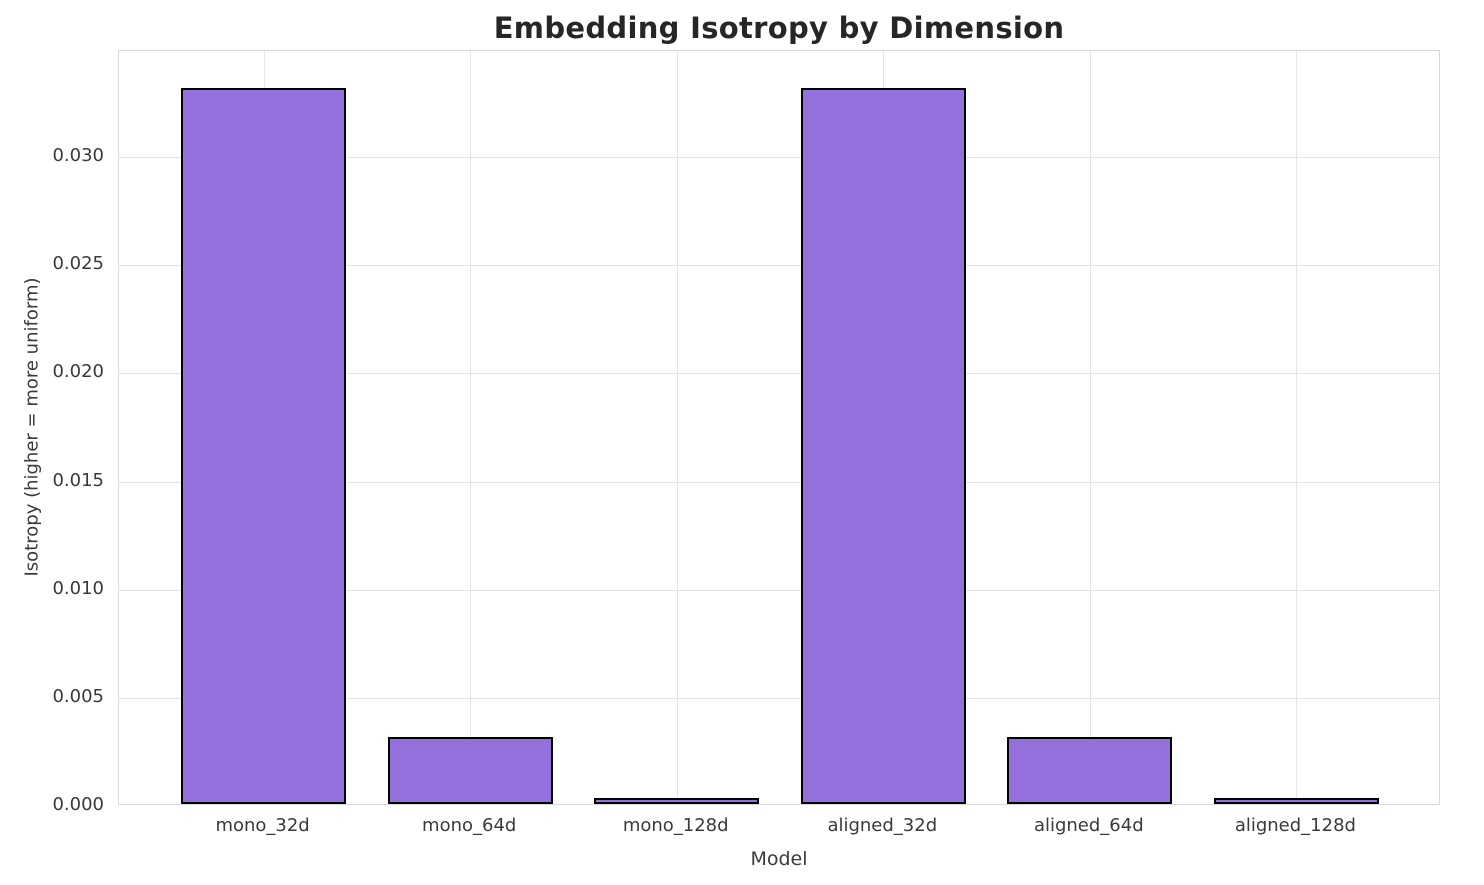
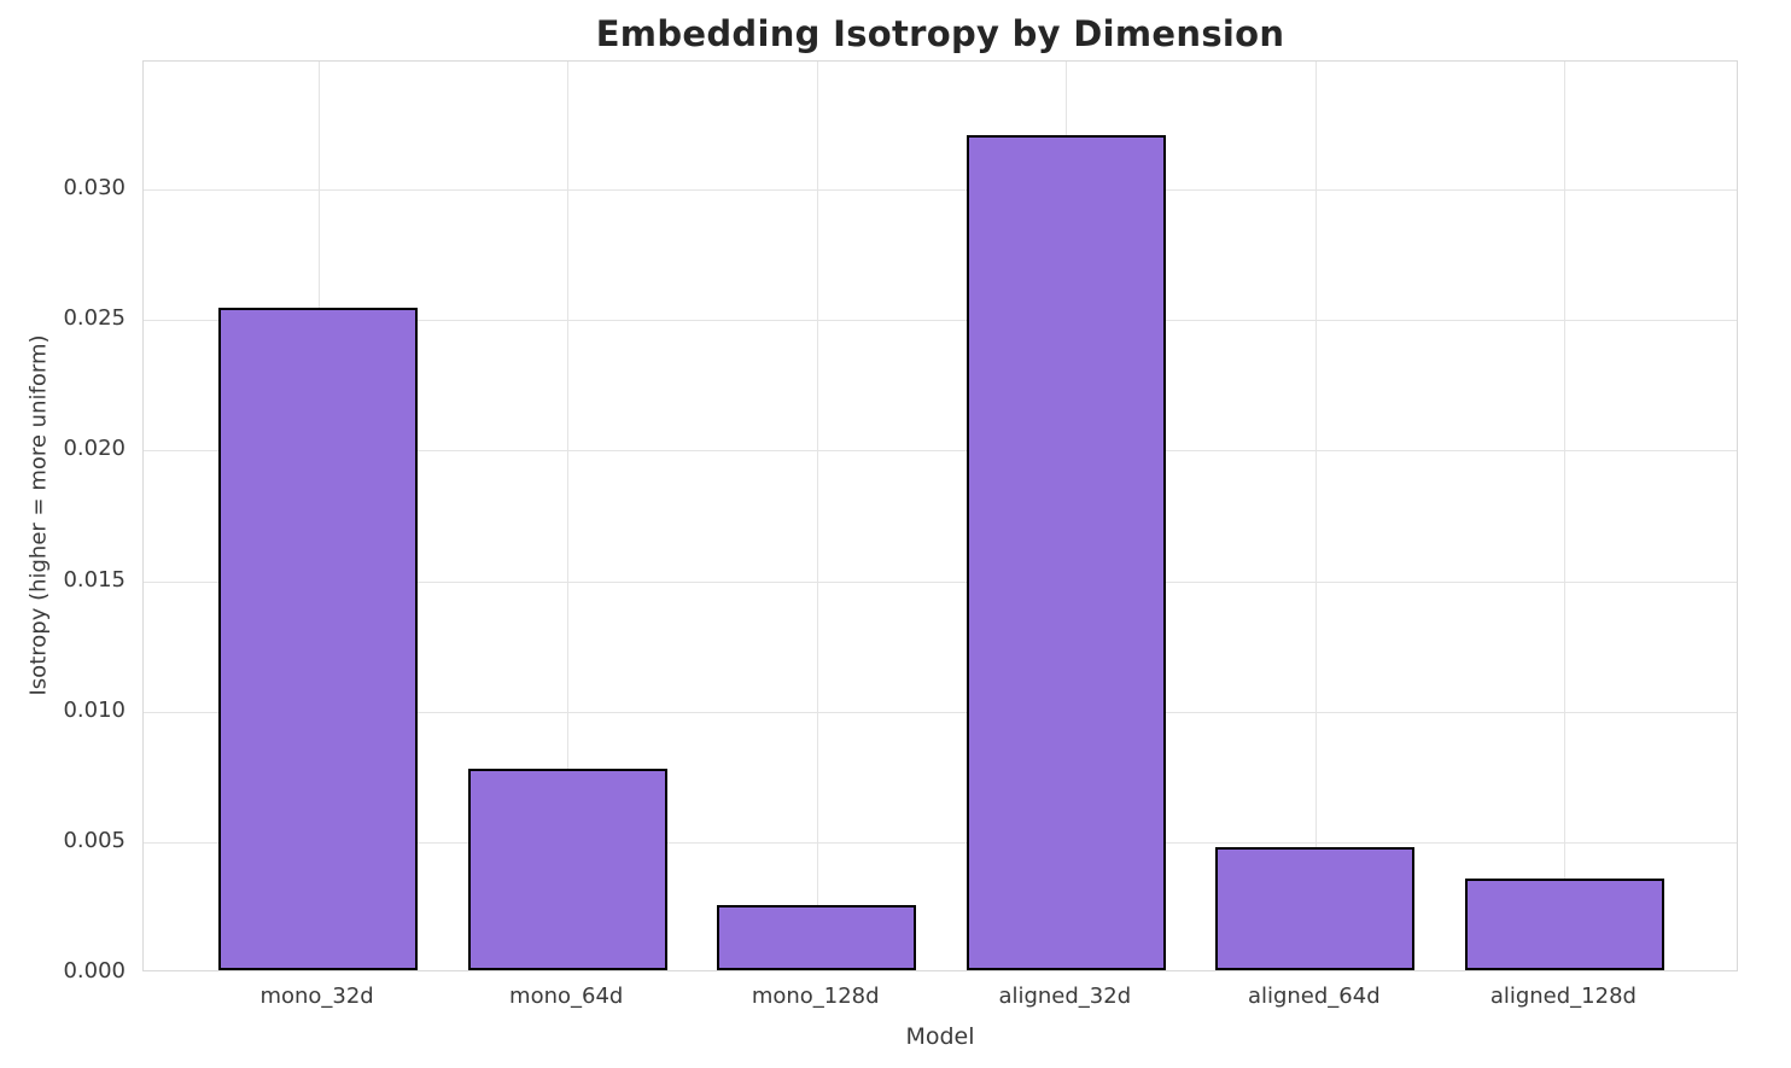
mono_32d: 0.0331 -> 0.0254
mono_64d: 0.0031 -> 0.0077
mono_128d: 0.0003 -> 0.0025
aligned_32d: 0.0331 -> 0.0320
aligned_64d: 0.0031 -> 0.0047
aligned_128d: 0.0003 -> 0.0035
